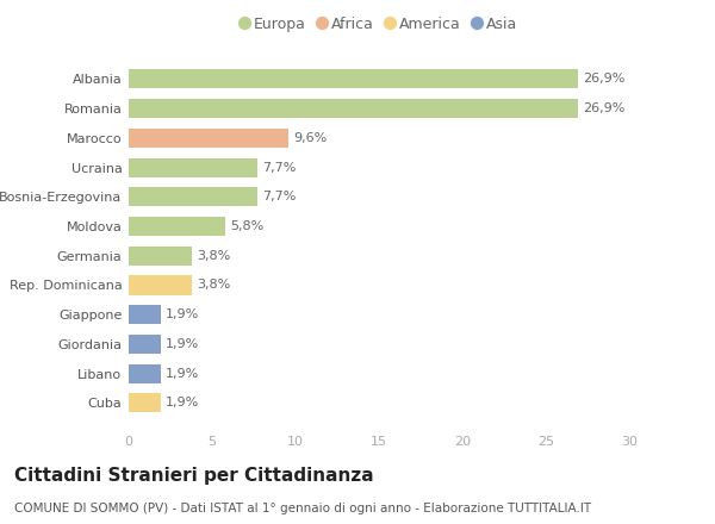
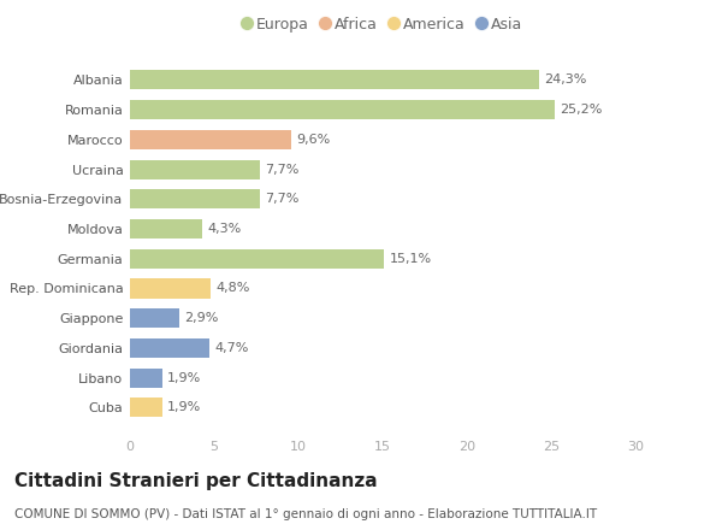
Albania: 26,9% -> 24,3%
Romania: 26,9% -> 25,2%
Moldova: 5,8% -> 4,3%
Germania: 3,8% -> 15,1%
Rep. Dominicana: 3,8% -> 4,8%
Giappone: 1,9% -> 2,9%
Giordania: 1,9% -> 4,7%
